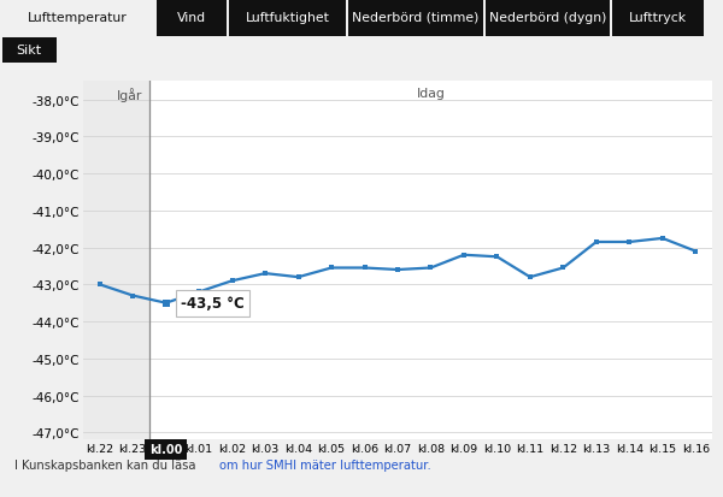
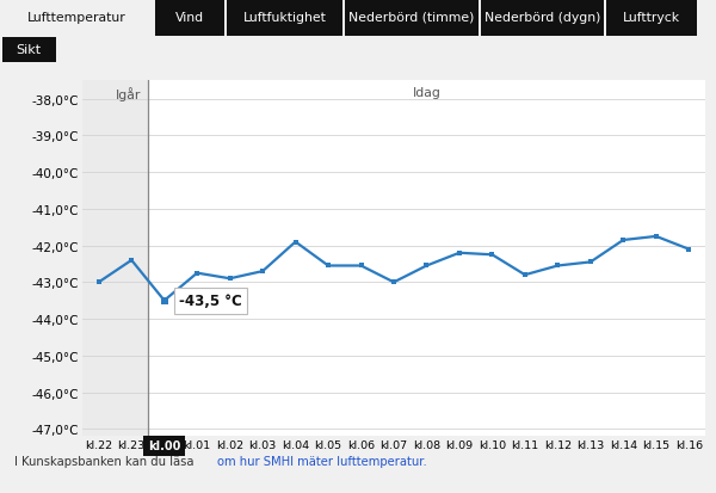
kl.23: -43,30°C -> -42,40°C
kl.01: -43,20°C -> -42,75°C
kl.04: -42,80°C -> -41,90°C
kl.07: -42,60°C -> -43,00°C
kl.13: -41,85°C -> -42,45°C
